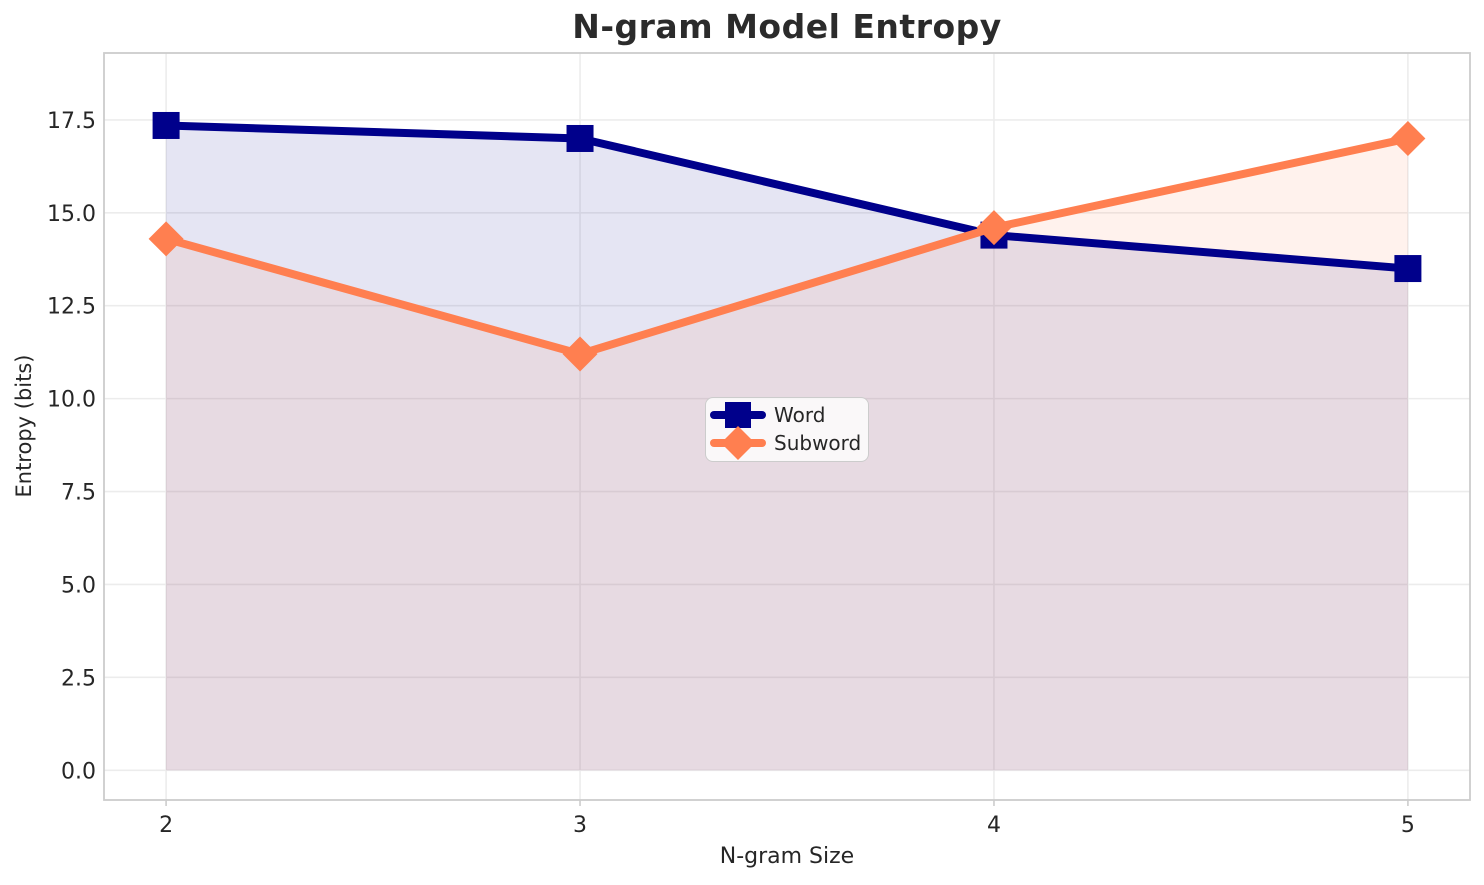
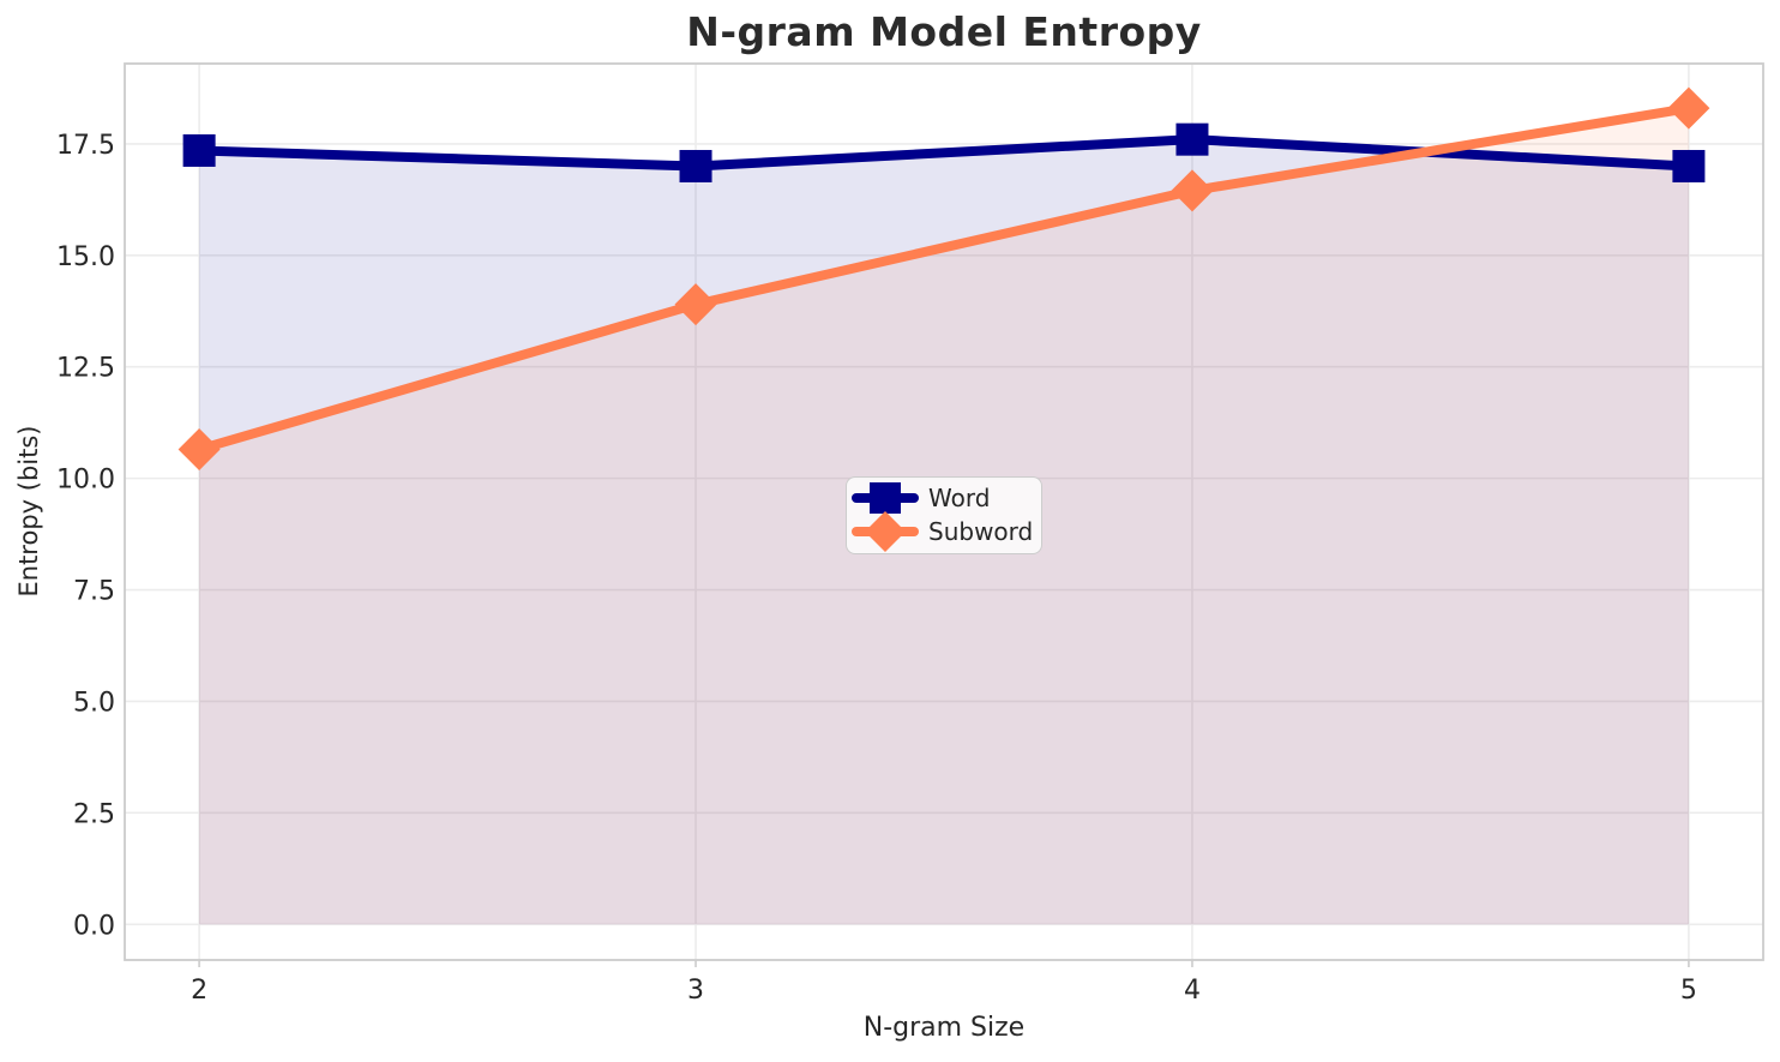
Subword/2: 14.3 -> 10.7
Subword/3: 11.2 -> 13.9
Word/4: 14.4 -> 17.6
Subword/4: 14.6 -> 16.4
Word/5: 13.5 -> 17.0
Subword/5: 17.0 -> 18.3
